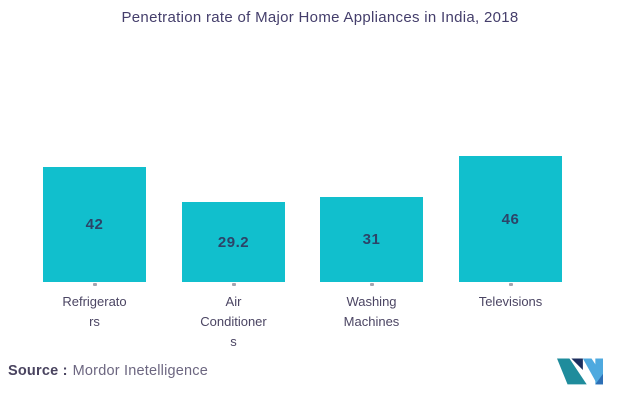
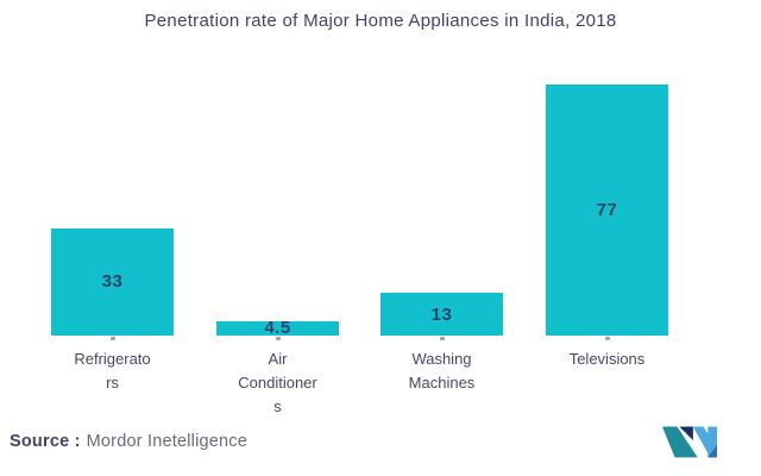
Refrigerators: 42 -> 33
Air Conditioners: 29.2 -> 4.5
Washing Machines: 31 -> 13
Televisions: 46 -> 77
